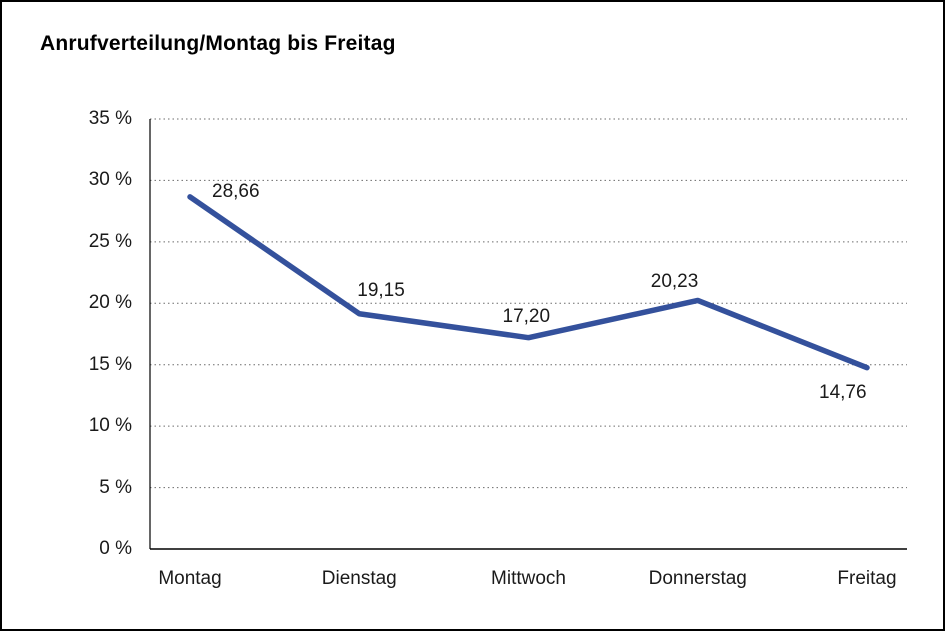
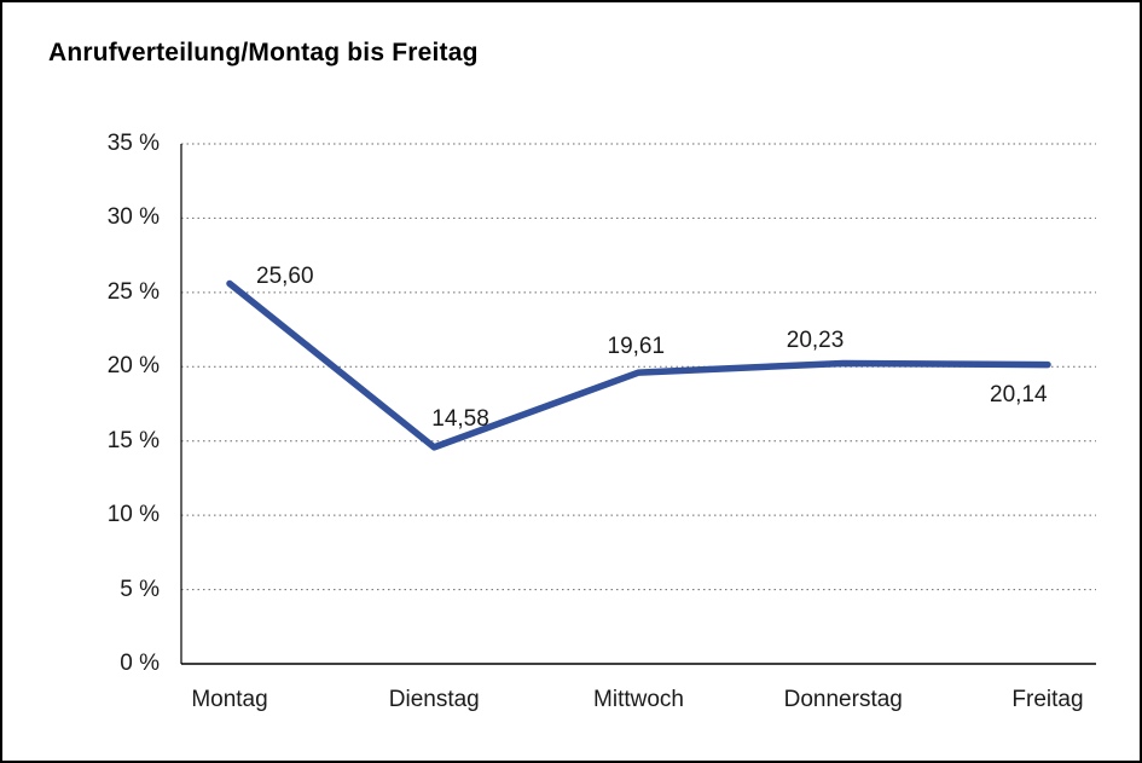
Montag: 28,66 -> 25,60
Dienstag: 19,15 -> 14,58
Mittwoch: 17,20 -> 19,61
Freitag: 14,76 -> 20,14
